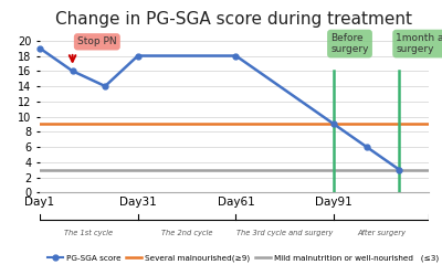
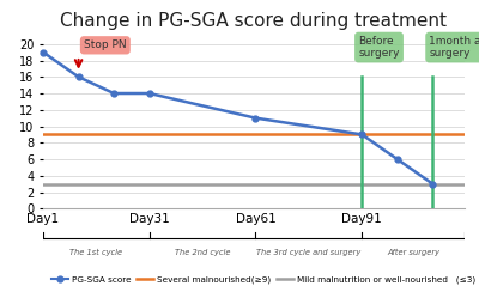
Day31: 18 -> 14
Day61: 18 -> 11
